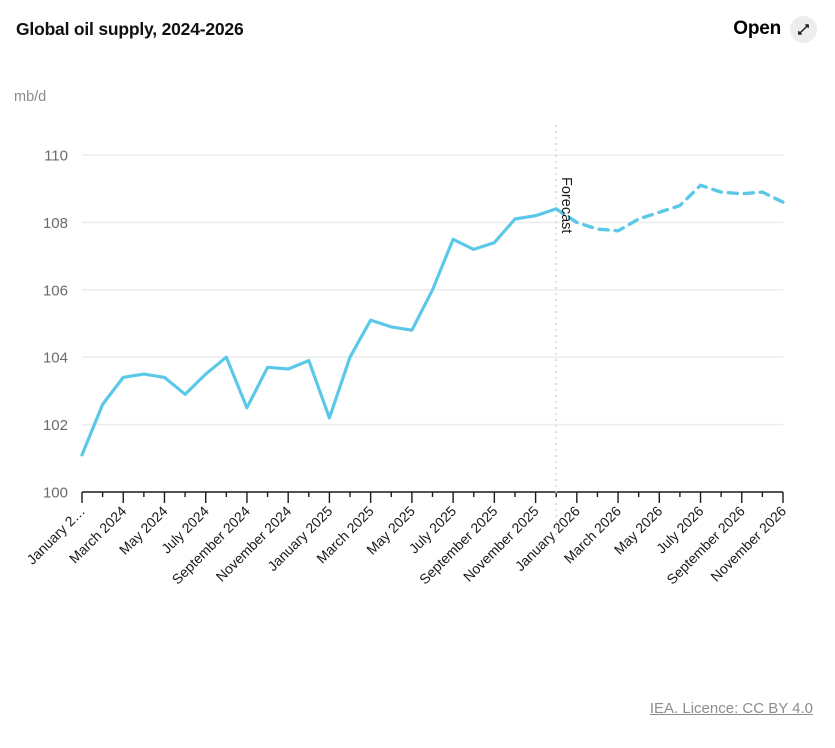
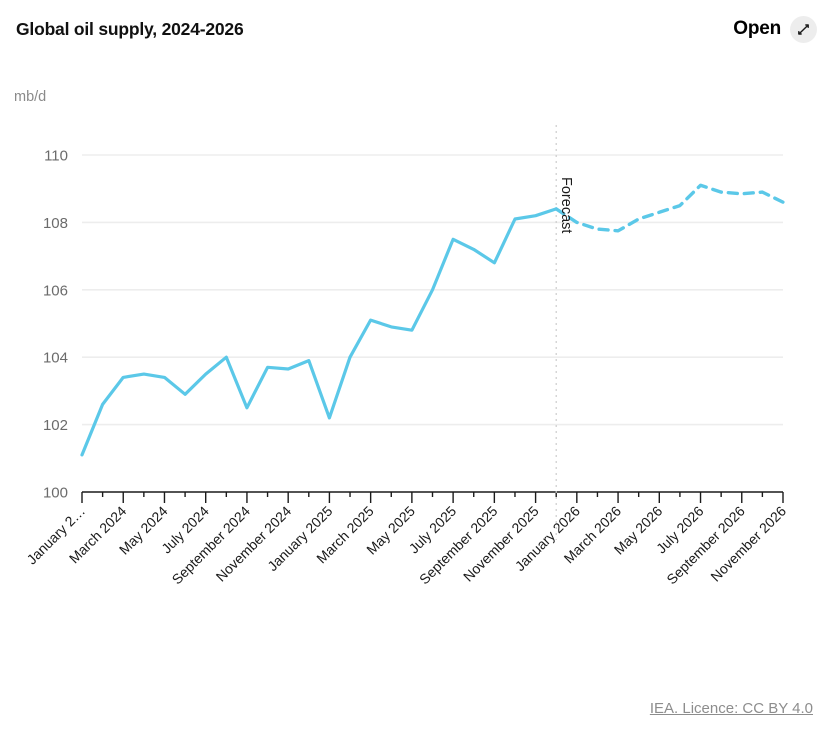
September 2025: 107.4 -> 106.8
